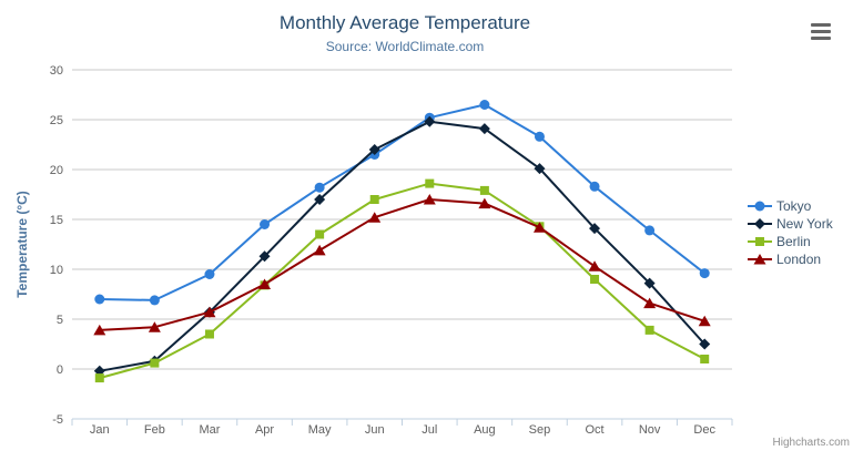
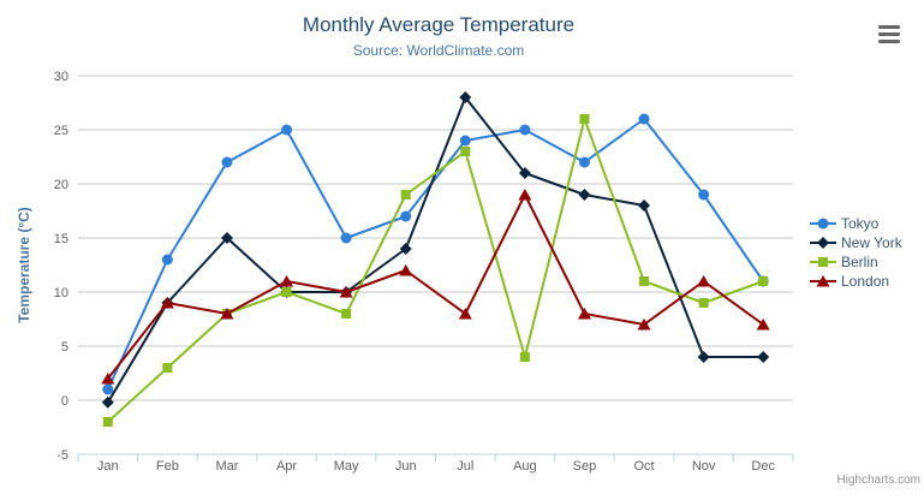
Tokyo/Jan: 7 -> 1
Berlin/Jan: -1 -> -2
London/Jan: 4 -> 2
Tokyo/Feb: 7 -> 13
New York/Feb: 1 -> 9
Berlin/Feb: 1 -> 3
London/Feb: 4 -> 9
Tokyo/Mar: 10 -> 22
New York/Mar: 6 -> 15
Berlin/Mar: 4 -> 8
London/Mar: 6 -> 8
Tokyo/Apr: 14 -> 25
New York/Apr: 11 -> 10
Berlin/Apr: 8 -> 10
London/Apr: 8 -> 11
Tokyo/May: 18 -> 15
New York/May: 17 -> 10
Berlin/May: 14 -> 8
London/May: 12 -> 10
Tokyo/Jun: 22 -> 17
New York/Jun: 22 -> 14
Berlin/Jun: 17 -> 19
London/Jun: 15 -> 12
Tokyo/Jul: 25 -> 24
New York/Jul: 25 -> 28
Berlin/Jul: 19 -> 23
London/Jul: 17 -> 8
Tokyo/Aug: 26 -> 25
New York/Aug: 24 -> 21
Berlin/Aug: 18 -> 4
London/Aug: 17 -> 19
Tokyo/Sep: 23 -> 22
New York/Sep: 20 -> 19
Berlin/Sep: 14 -> 26
London/Sep: 14 -> 8
Tokyo/Oct: 18 -> 26
New York/Oct: 14 -> 18
Berlin/Oct: 9 -> 11
London/Oct: 10 -> 7
Tokyo/Nov: 14 -> 19
New York/Nov: 9 -> 4
Berlin/Nov: 4 -> 9
London/Nov: 7 -> 11
Tokyo/Dec: 10 -> 11
New York/Dec: 2 -> 4
Berlin/Dec: 1 -> 11
London/Dec: 5 -> 7
